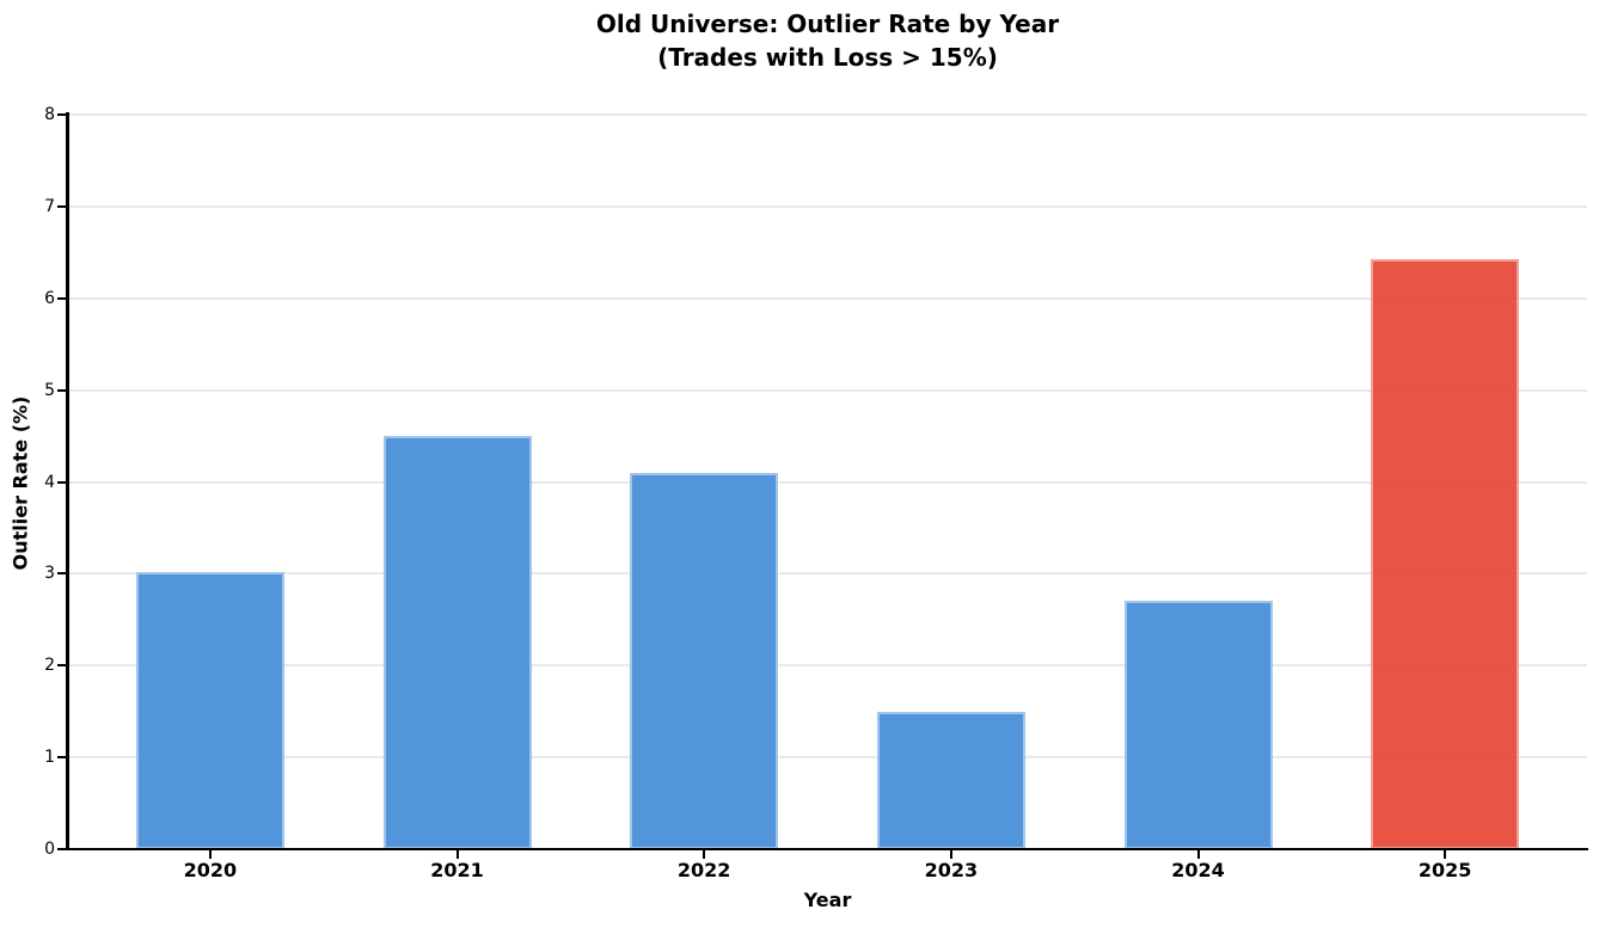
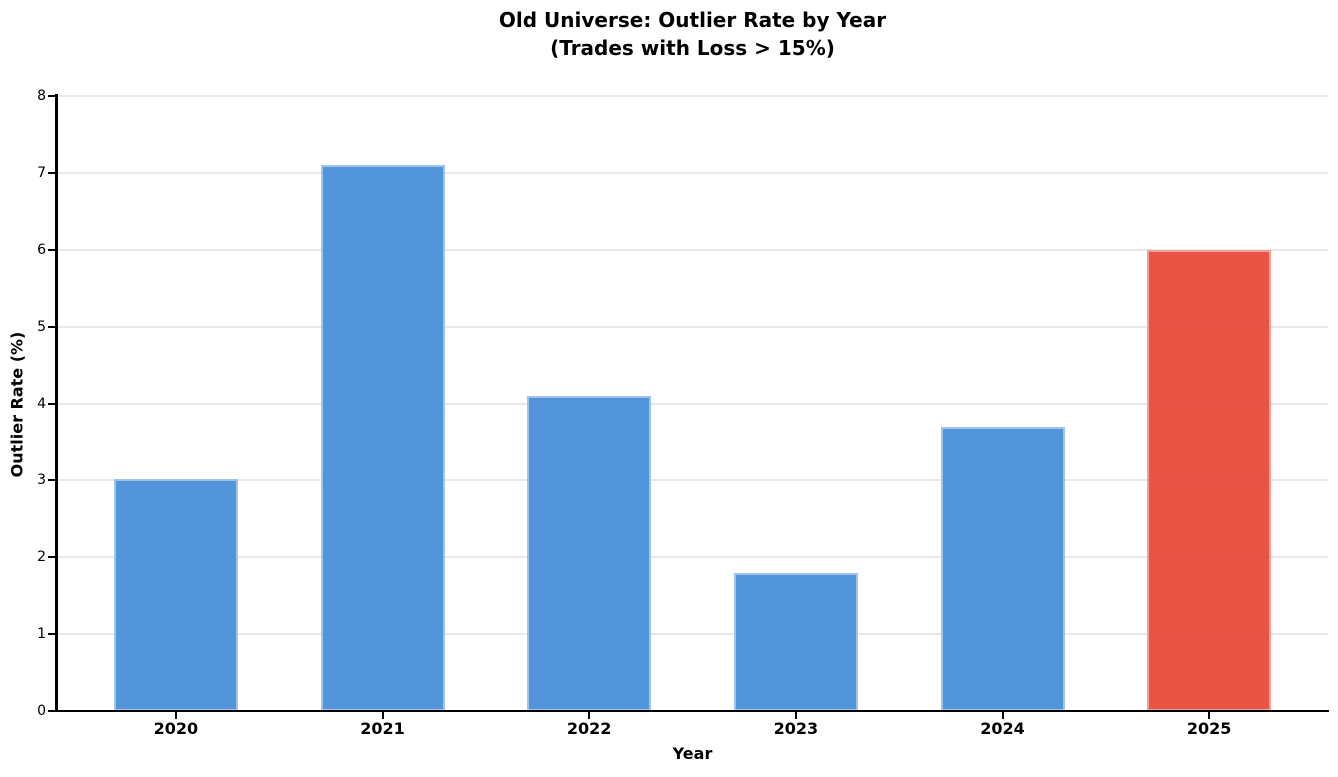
2021: 4.5 -> 7.1
2023: 1.5 -> 1.8
2024: 2.7 -> 3.7
2025: 6.4 -> 6.0
